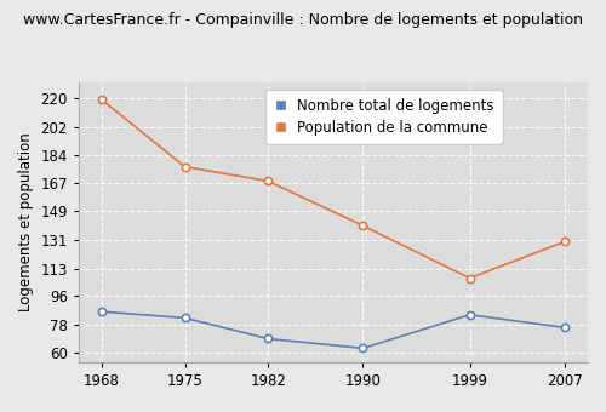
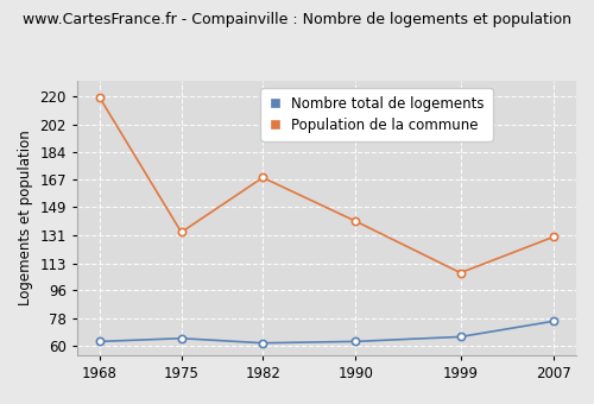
Nombre total de logements/1968: 86 -> 63
Nombre total de logements/1975: 82 -> 65
Population de la commune/1975: 177 -> 133
Nombre total de logements/1982: 69 -> 62
Nombre total de logements/1999: 84 -> 66
